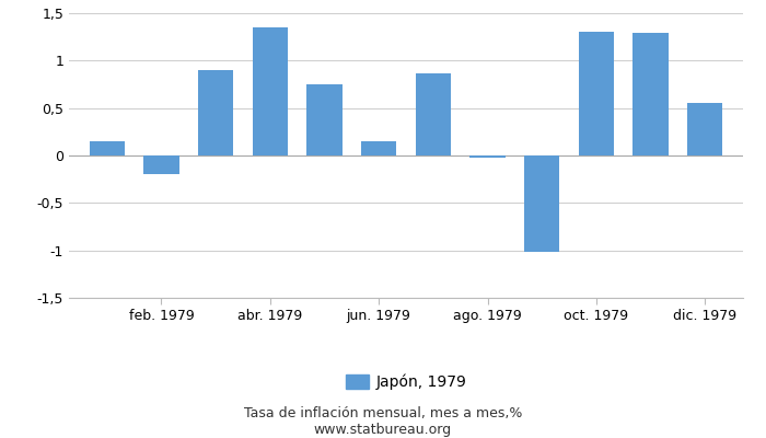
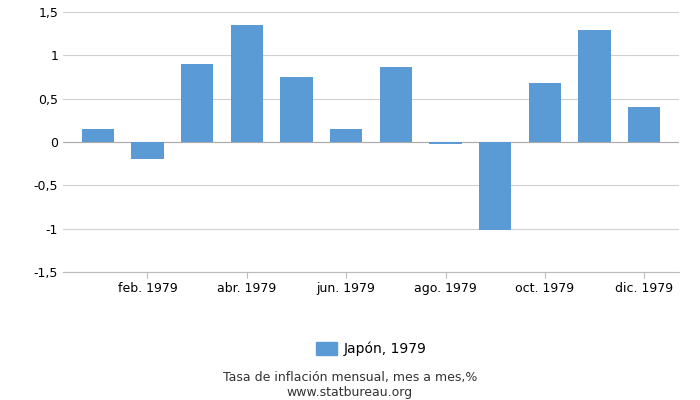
oct. 1979: 1,30 -> 0,68
dic. 1979: 0,55 -> 0,40
